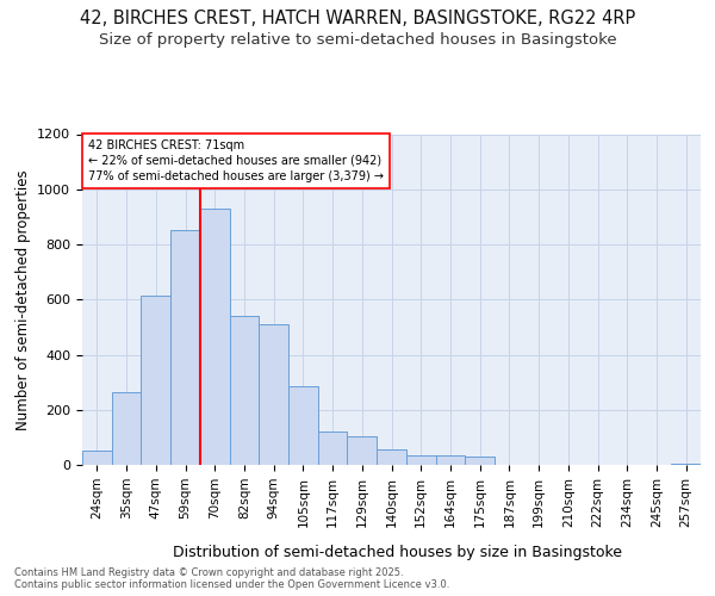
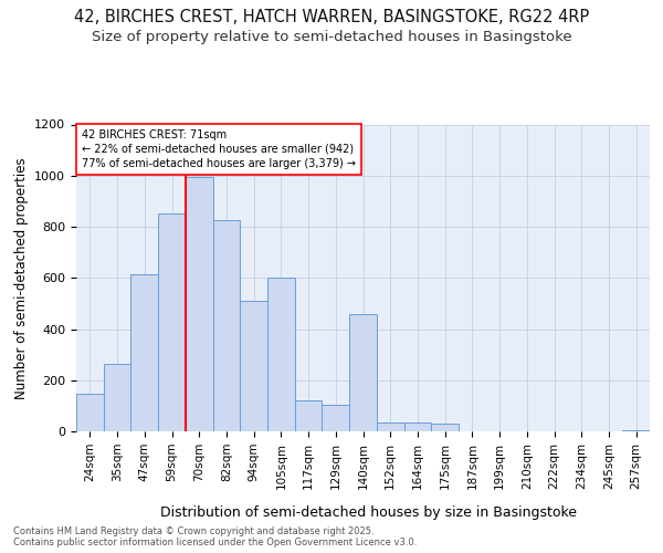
24sqm: 50 -> 145
70sqm: 930 -> 995
82sqm: 540 -> 825
105sqm: 285 -> 600
140sqm: 55 -> 460
